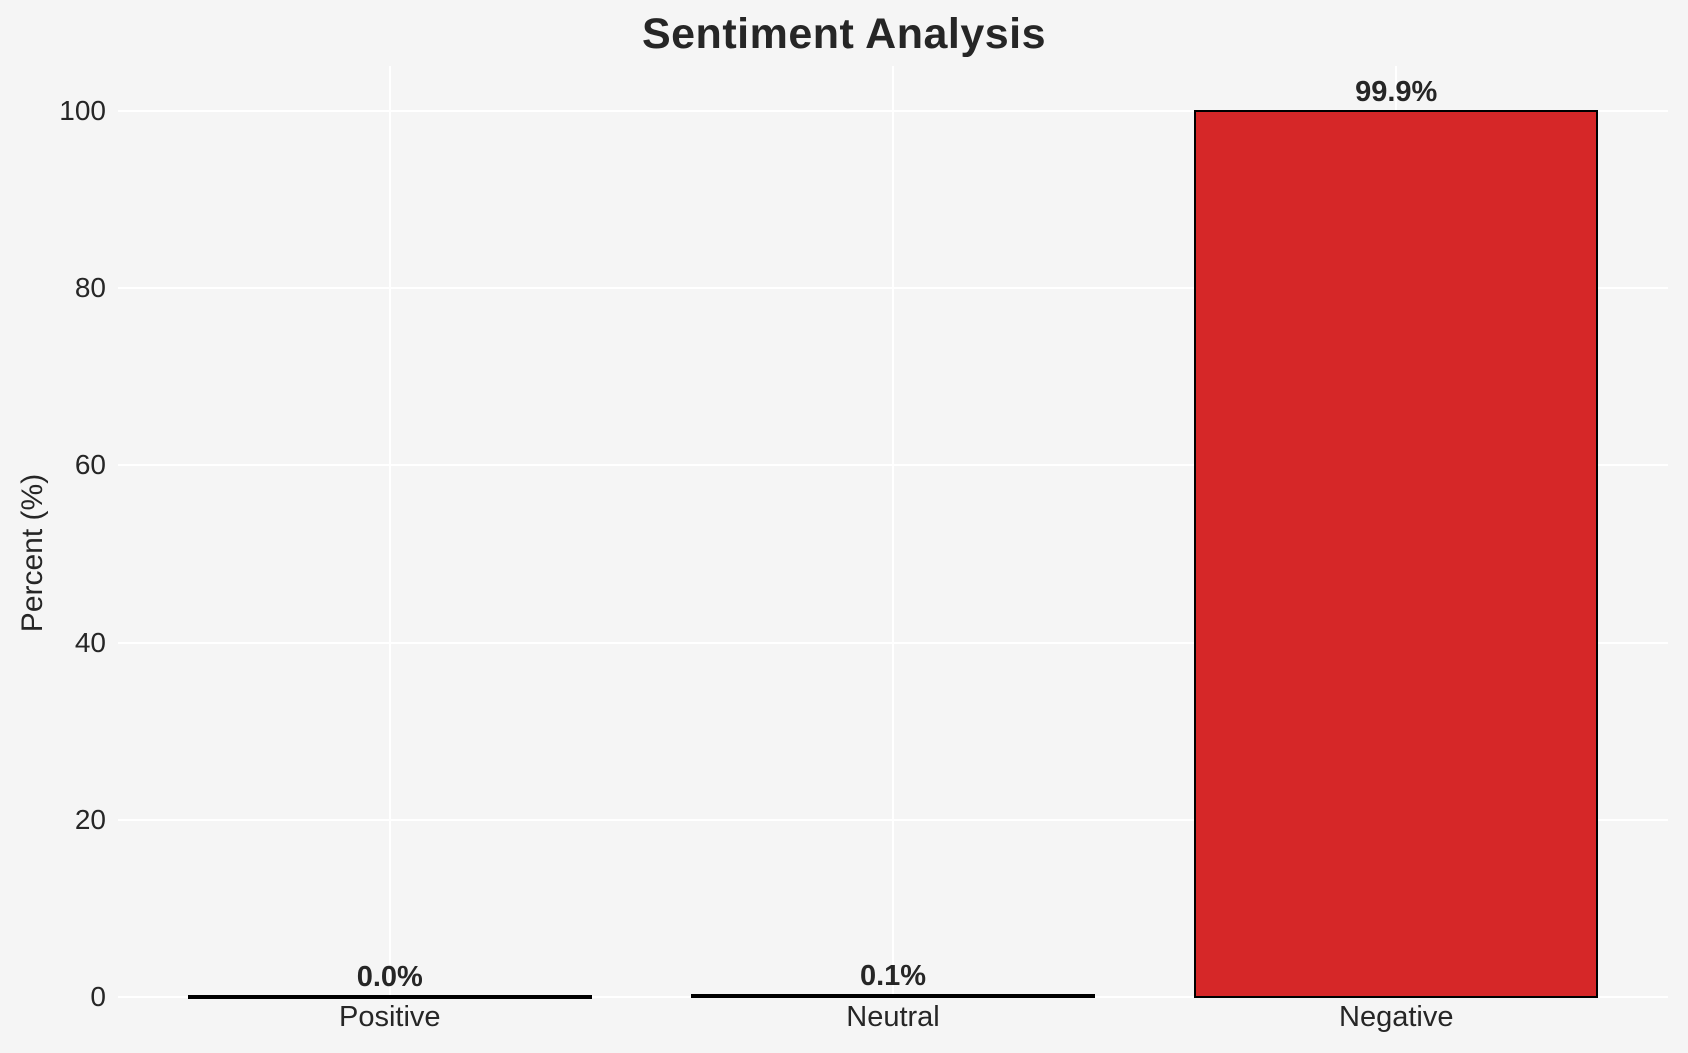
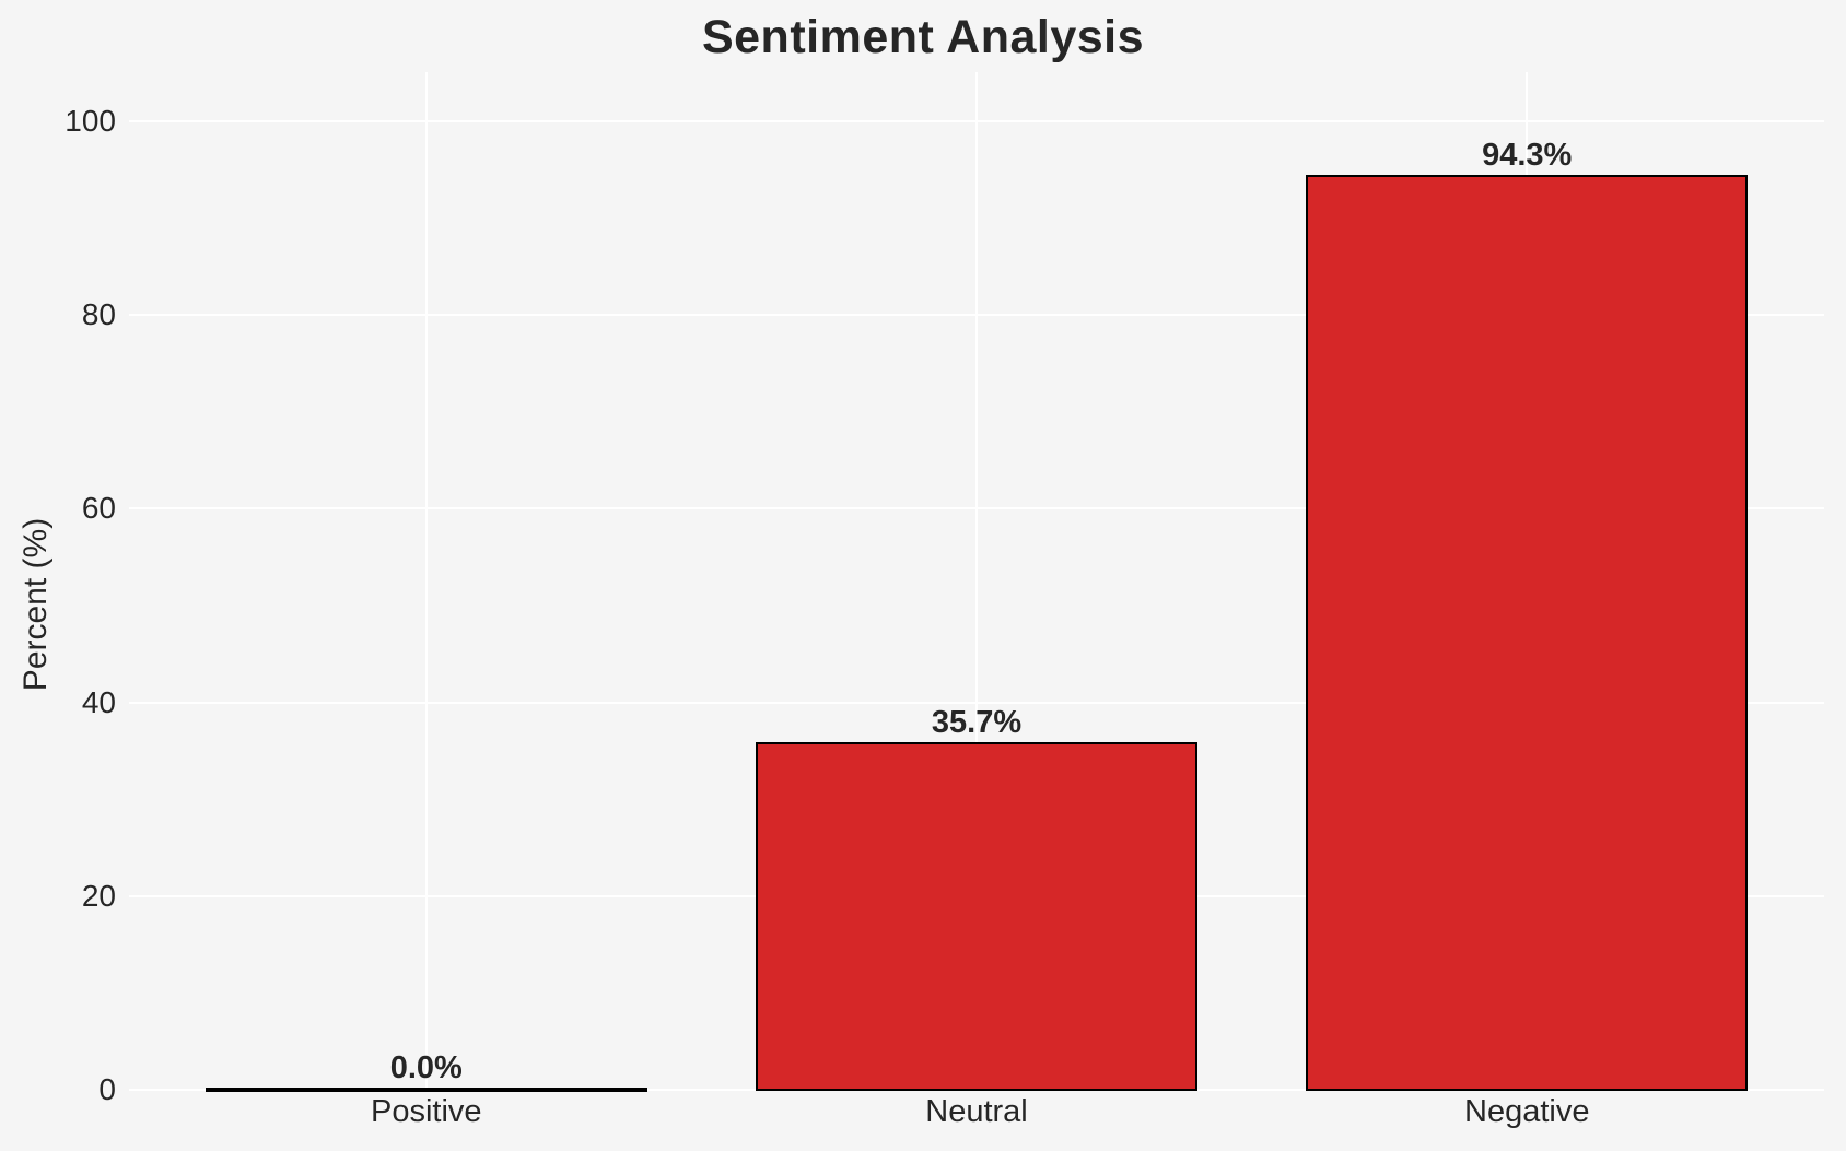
Neutral: 0.1% -> 35.7%
Negative: 99.9% -> 94.3%
